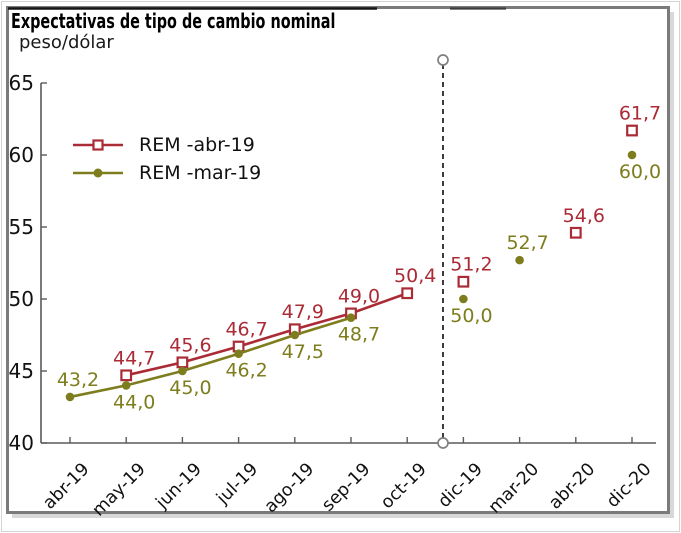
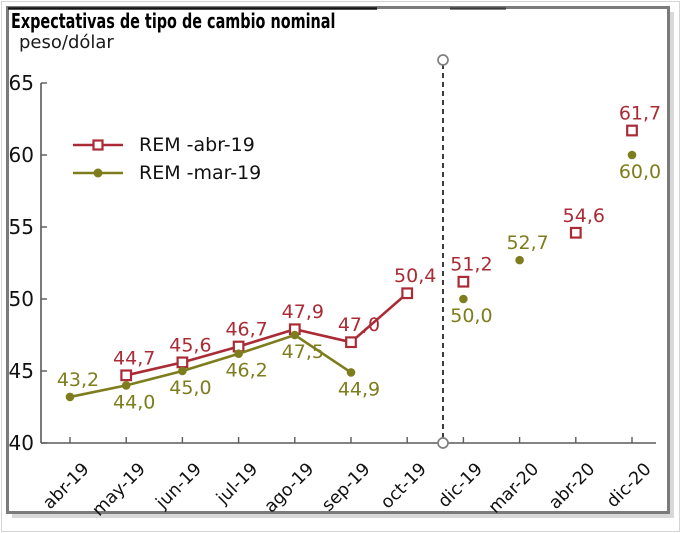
REM -abr-19/sep-19: 49,0 -> 47,0
REM -mar-19/sep-19: 48,7 -> 44,9
